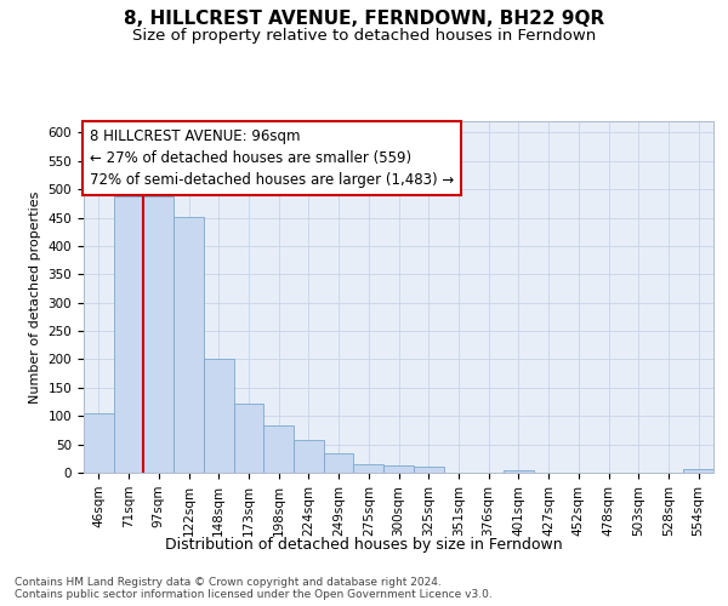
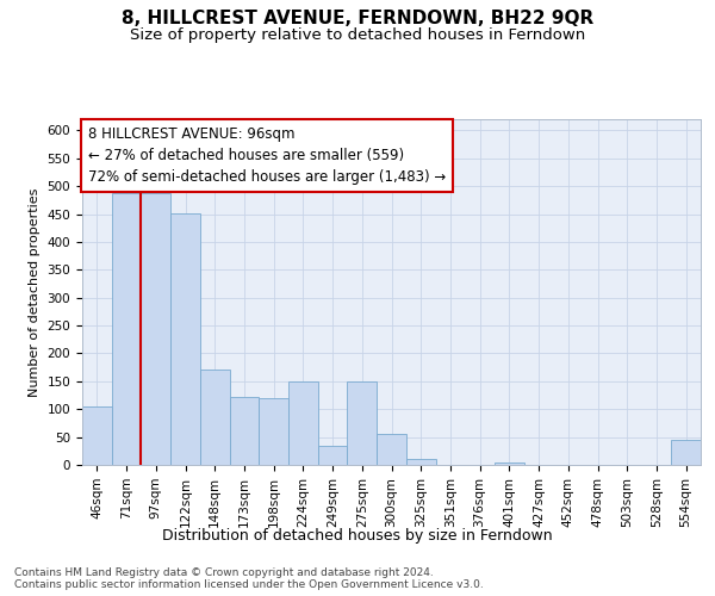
148sqm: 200 -> 170
198sqm: 83 -> 120
224sqm: 57 -> 150
275sqm: 16 -> 150
300sqm: 13 -> 55
554sqm: 7 -> 45
